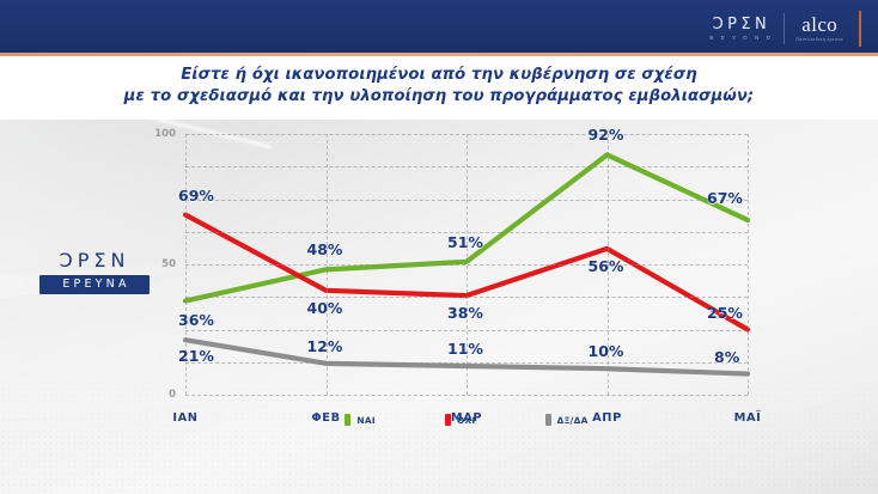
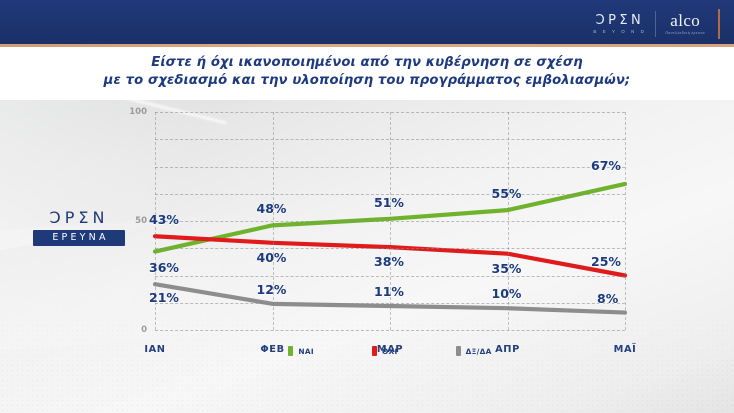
ΟΧΙ/ΙΑΝ: 69% -> 43%
ΝΑΙ/ΑΠΡ: 92% -> 55%
ΟΧΙ/ΑΠΡ: 56% -> 35%
